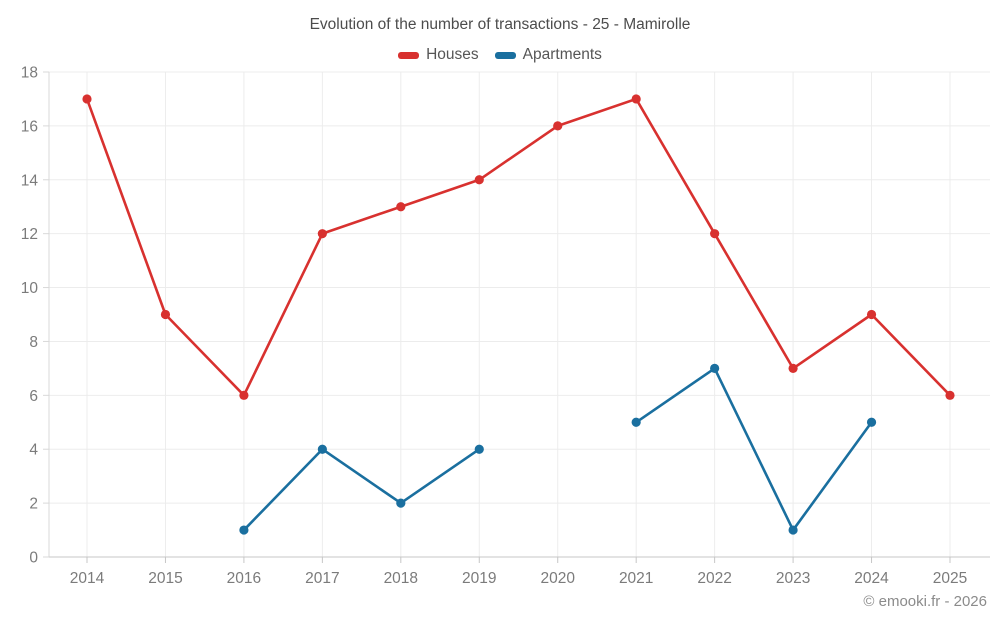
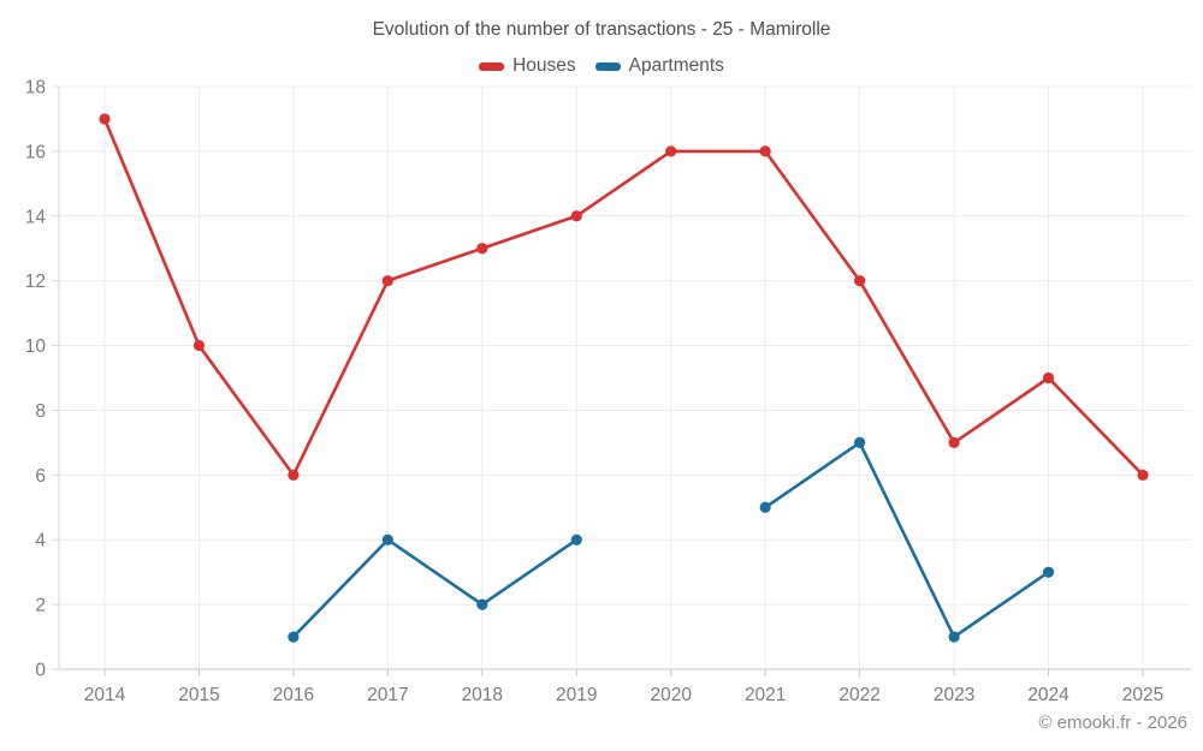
Houses/2015: 9 -> 10
Houses/2021: 17 -> 16
Apartments/2024: 5 -> 3
